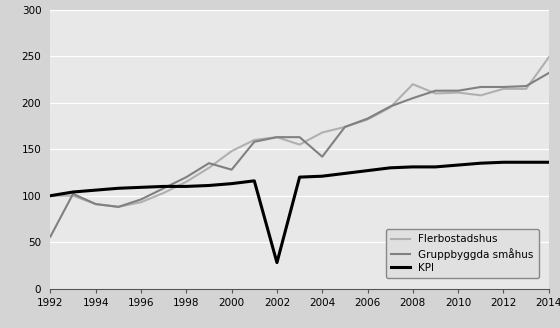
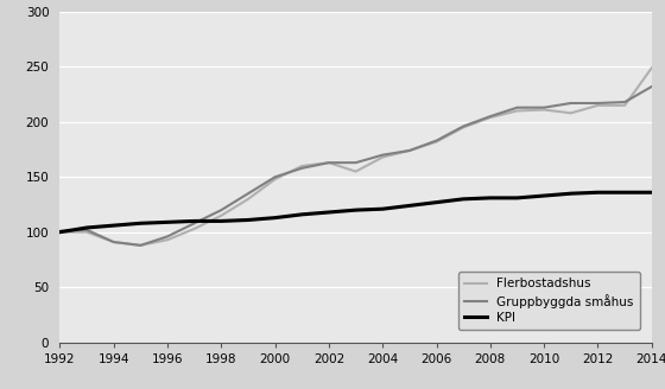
Gruppbyggda småhus/1992: 56 -> 101
Gruppbyggda småhus/2000: 128 -> 150
KPI/2002: 28 -> 118
Gruppbyggda småhus/2004: 142 -> 170
Flerbostadshus/2008: 220 -> 204
